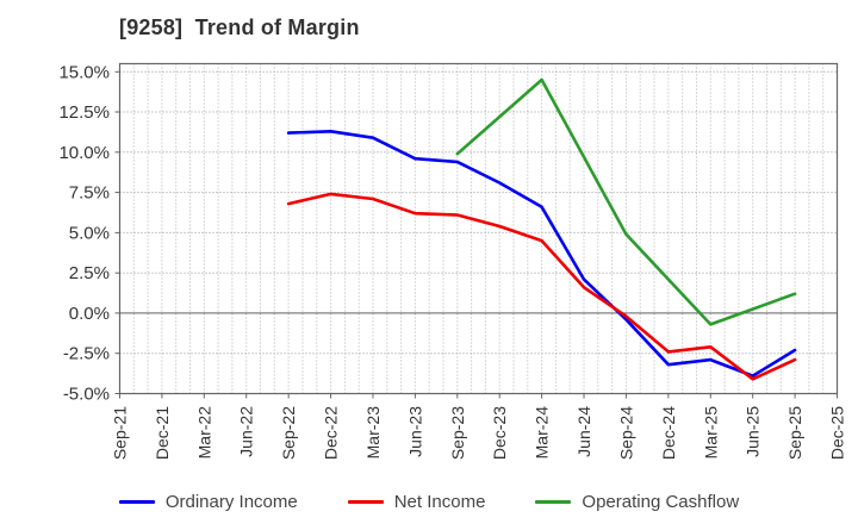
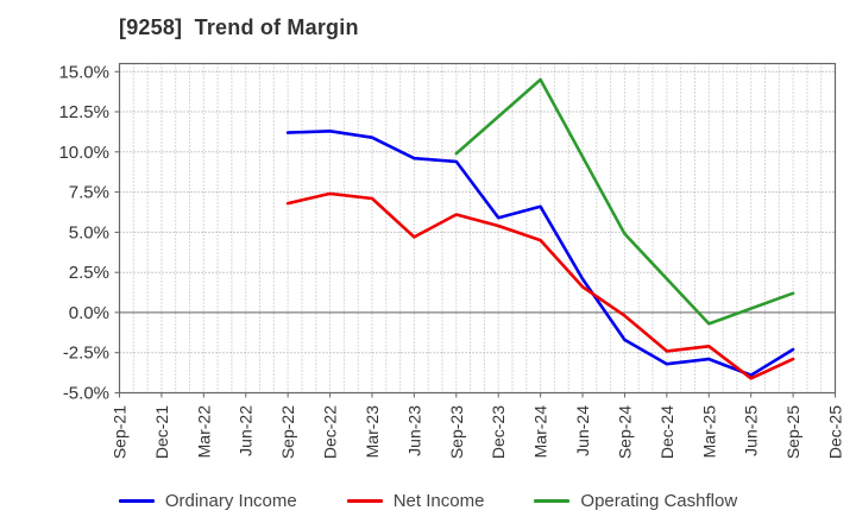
Net Income/Jun-23: 6.2% -> 4.7%
Ordinary Income/Dec-23: 8.1% -> 5.9%
Ordinary Income/Sep-24: -0.4% -> -1.7%
